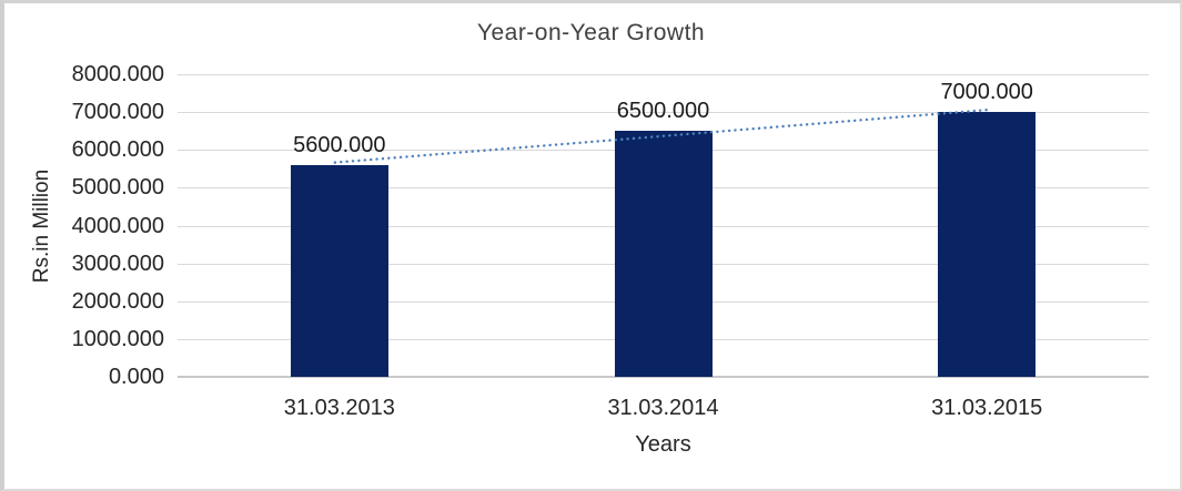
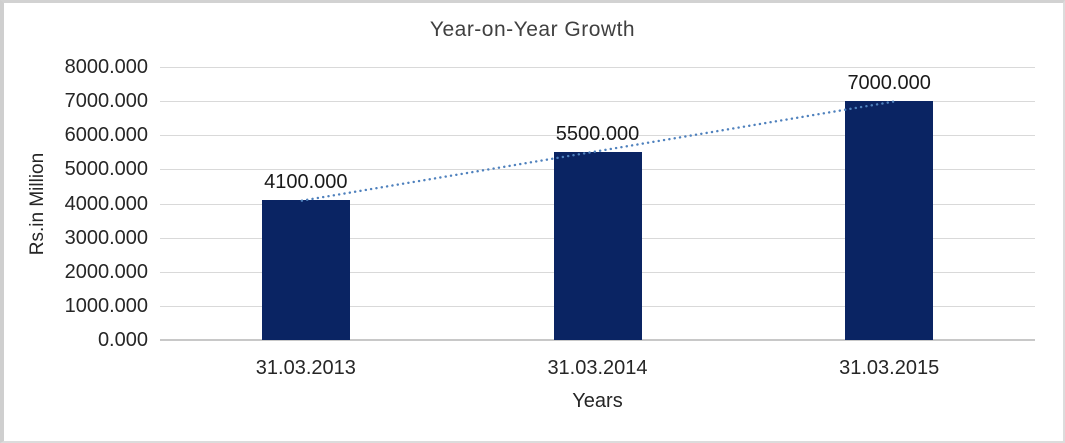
31.03.2013: 5600.000 -> 4100.000
31.03.2014: 6500.000 -> 5500.000
